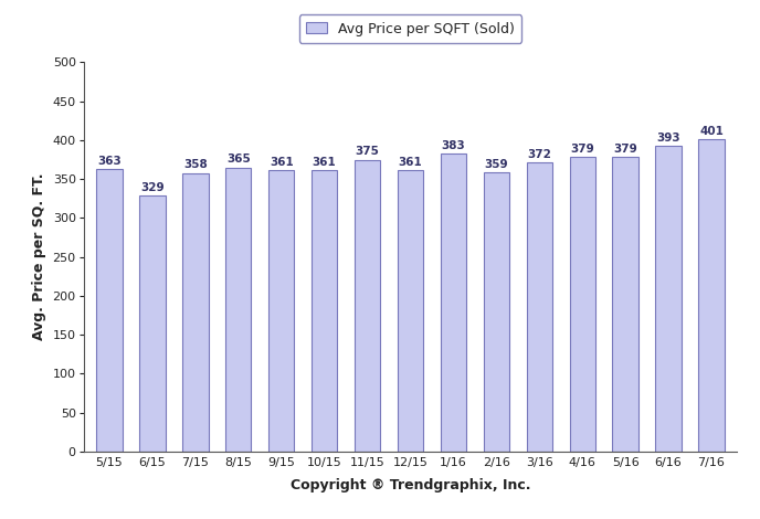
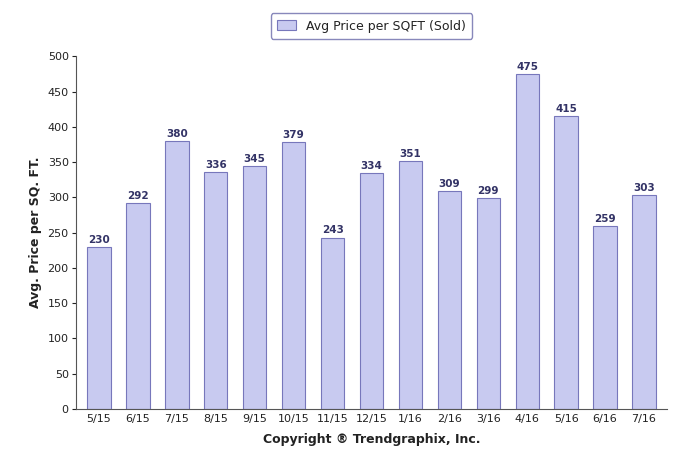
5/15: 363 -> 230
6/15: 329 -> 292
7/15: 358 -> 380
8/15: 365 -> 336
9/15: 361 -> 345
10/15: 361 -> 379
11/15: 375 -> 243
12/15: 361 -> 334
1/16: 383 -> 351
2/16: 359 -> 309
3/16: 372 -> 299
4/16: 379 -> 475
5/16: 379 -> 415
6/16: 393 -> 259
7/16: 401 -> 303
